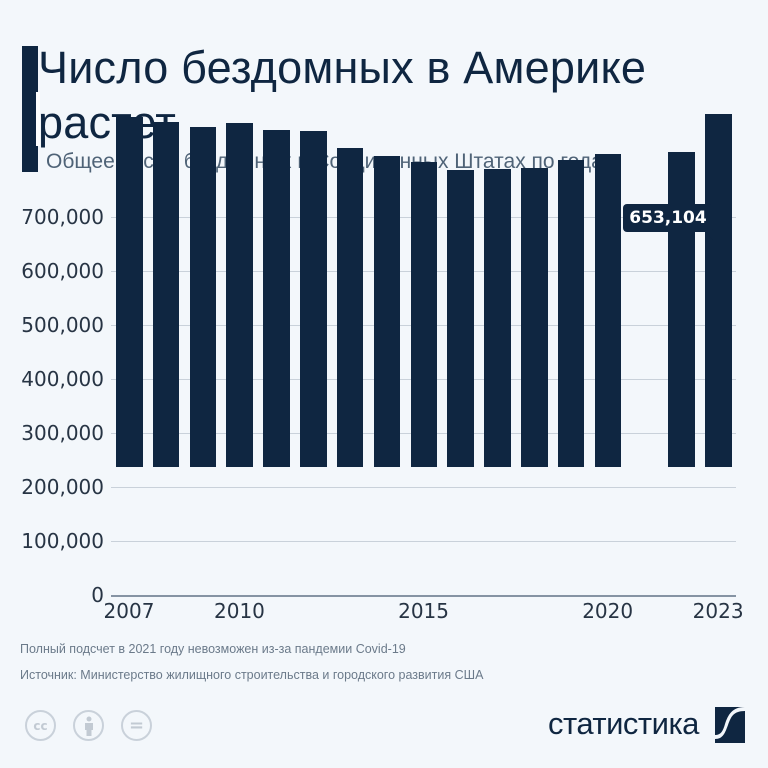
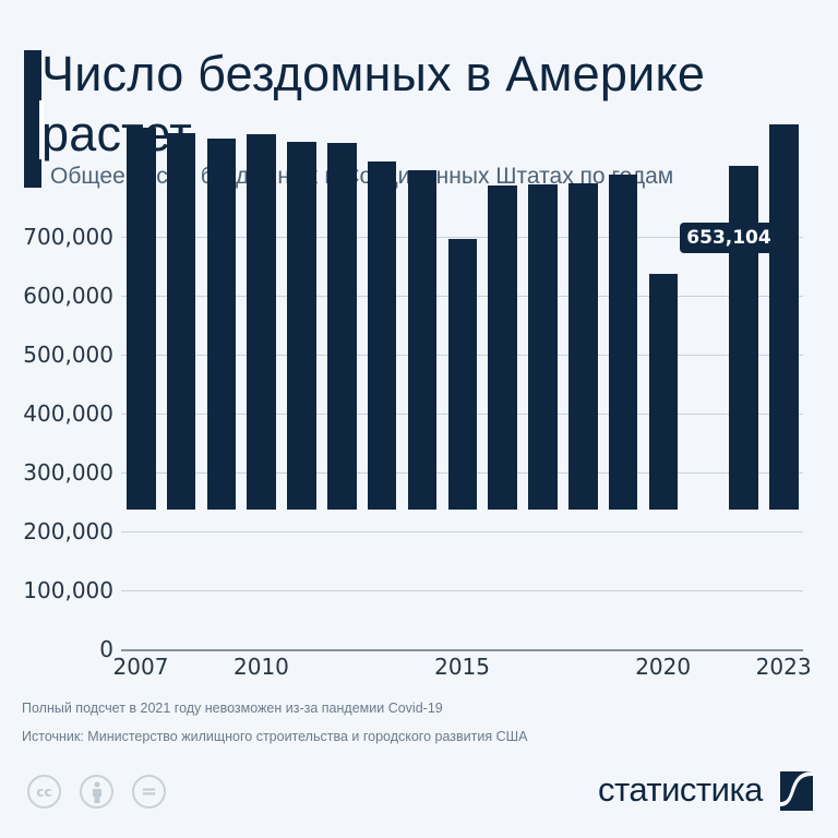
2015: 560000 -> 460000
2020: 580000 -> 400000
